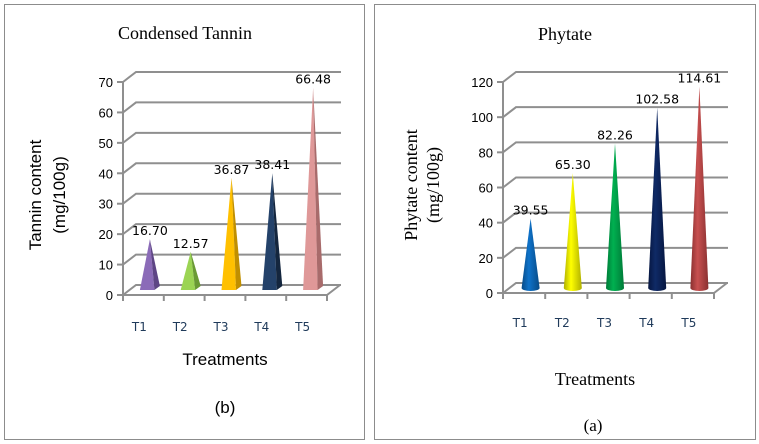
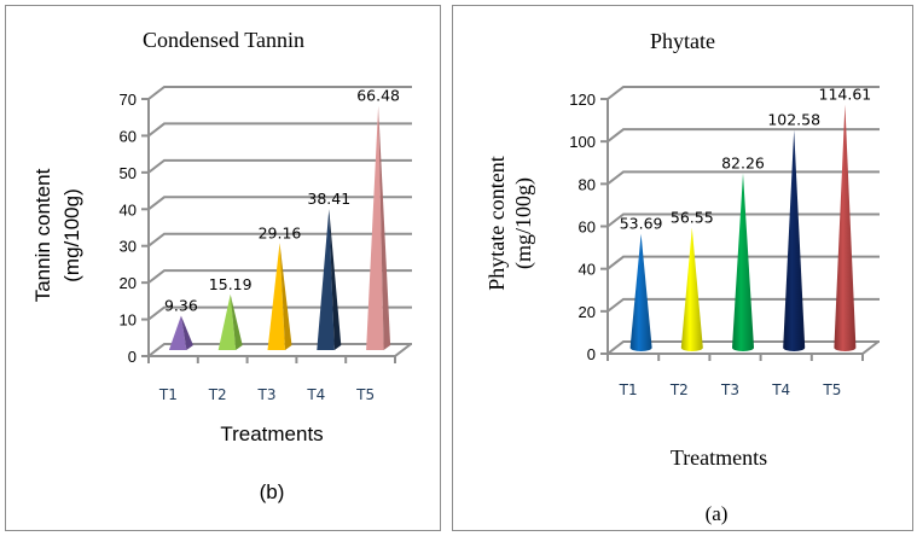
Condensed Tannin/T1: 16.70 -> 9.36
Condensed Tannin/T2: 12.57 -> 15.19
Condensed Tannin/T3: 36.87 -> 29.16
Phytate/T1: 39.55 -> 53.69
Phytate/T2: 65.30 -> 56.55
